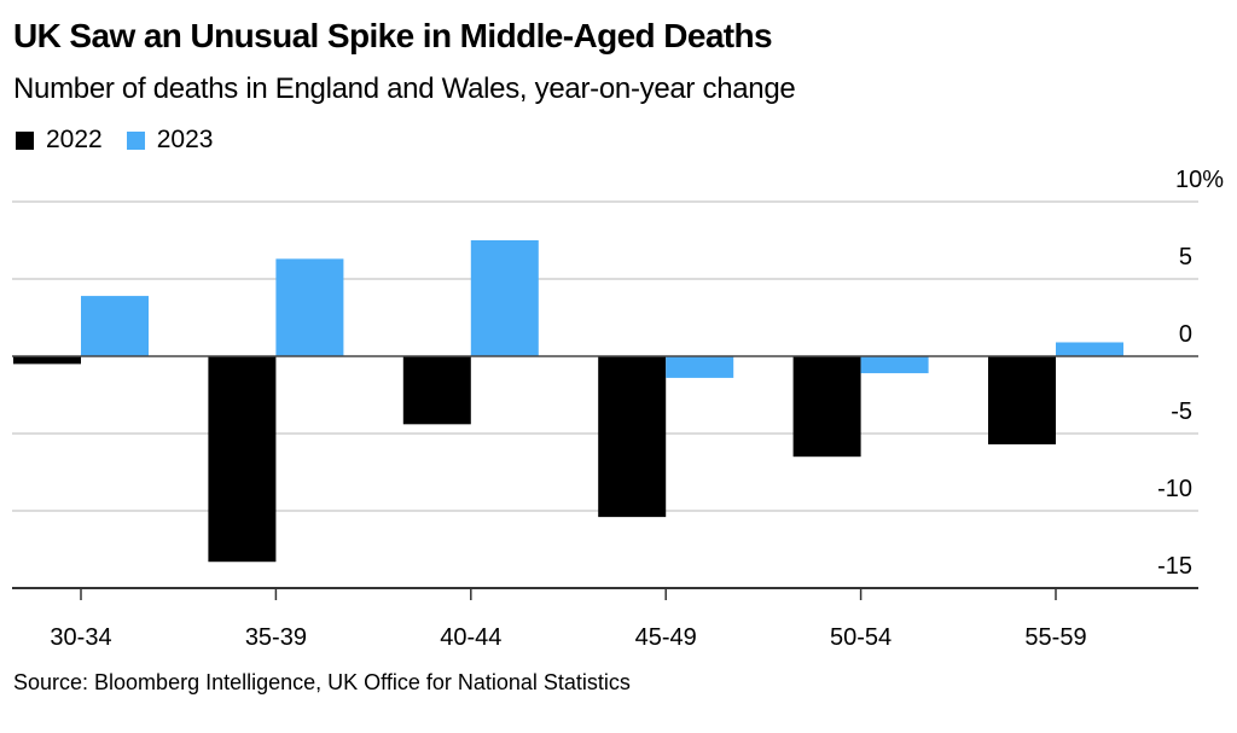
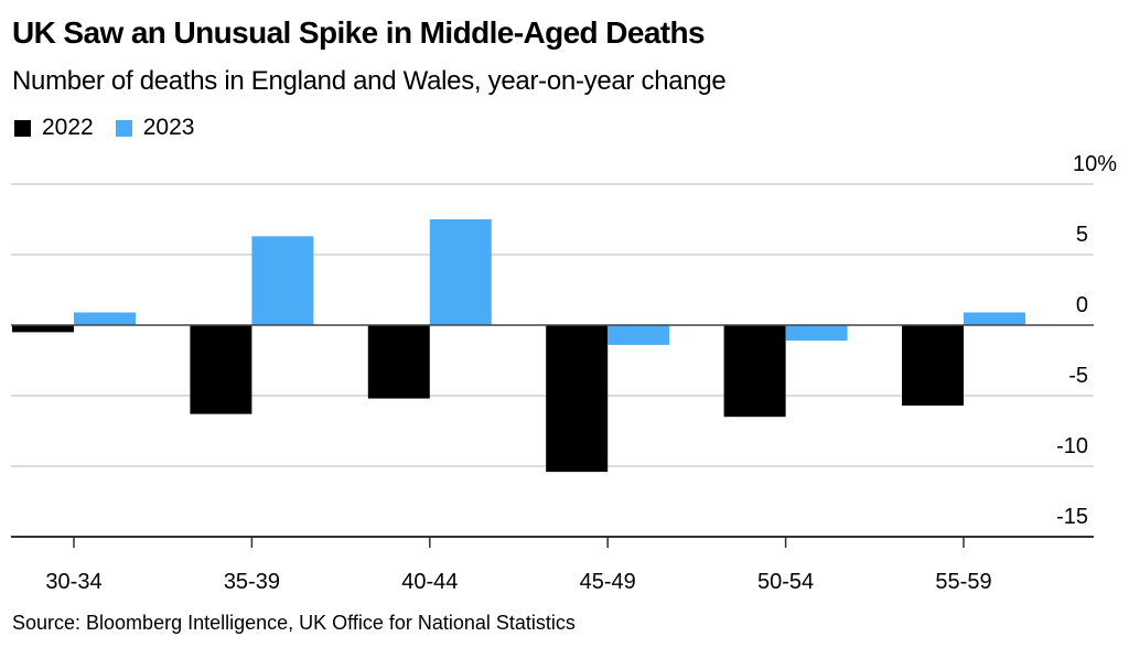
2023/30-34: 3.9 -> 0.9
2022/35-39: -13.3 -> -6.3
2022/40-44: -4.4 -> -5.2
